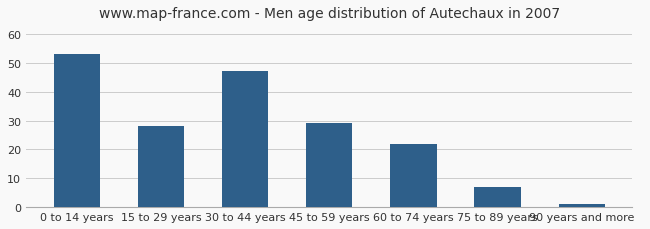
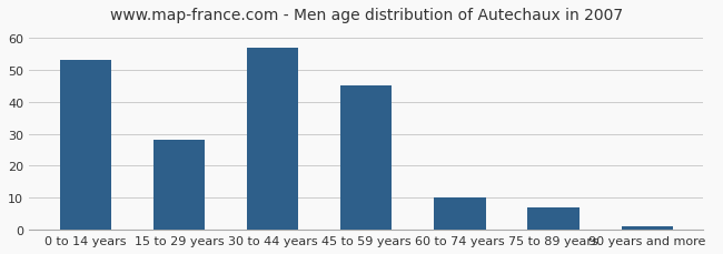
30 to 44 years: 47 -> 57
45 to 59 years: 29 -> 45
60 to 74 years: 22 -> 10
